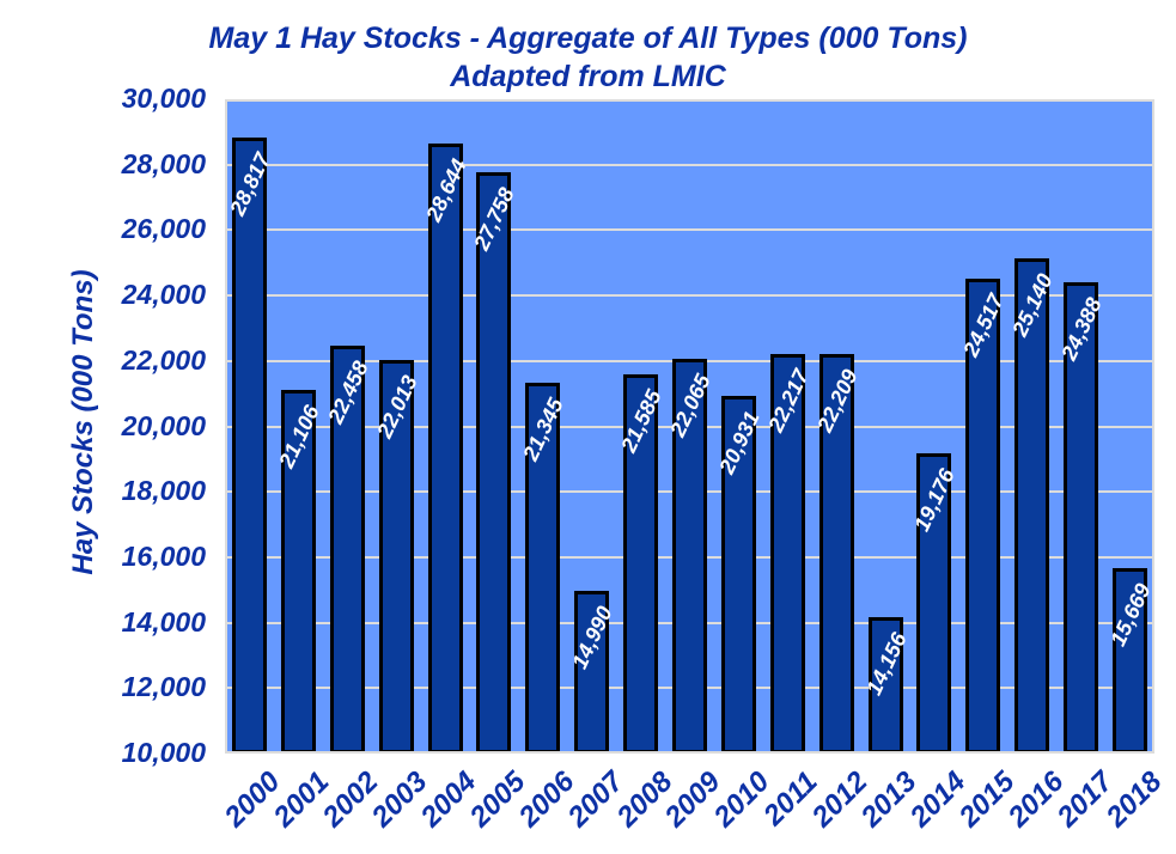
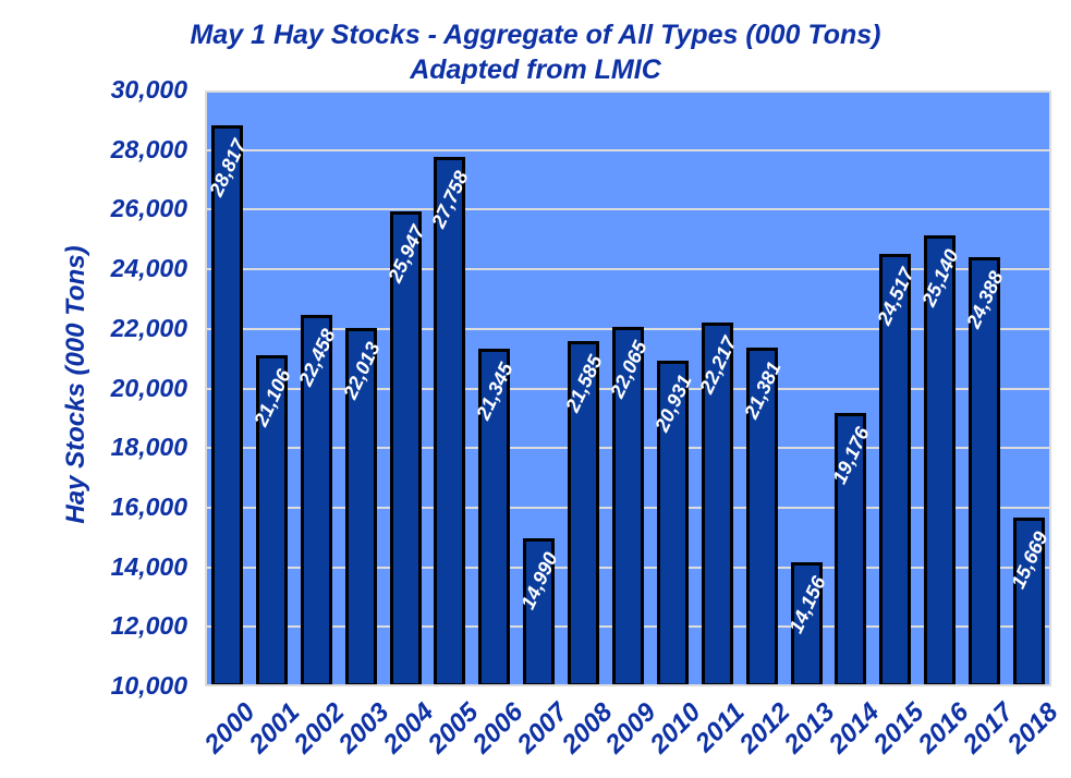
2004: 28,644 -> 25,947
2012: 22,209 -> 21,381
